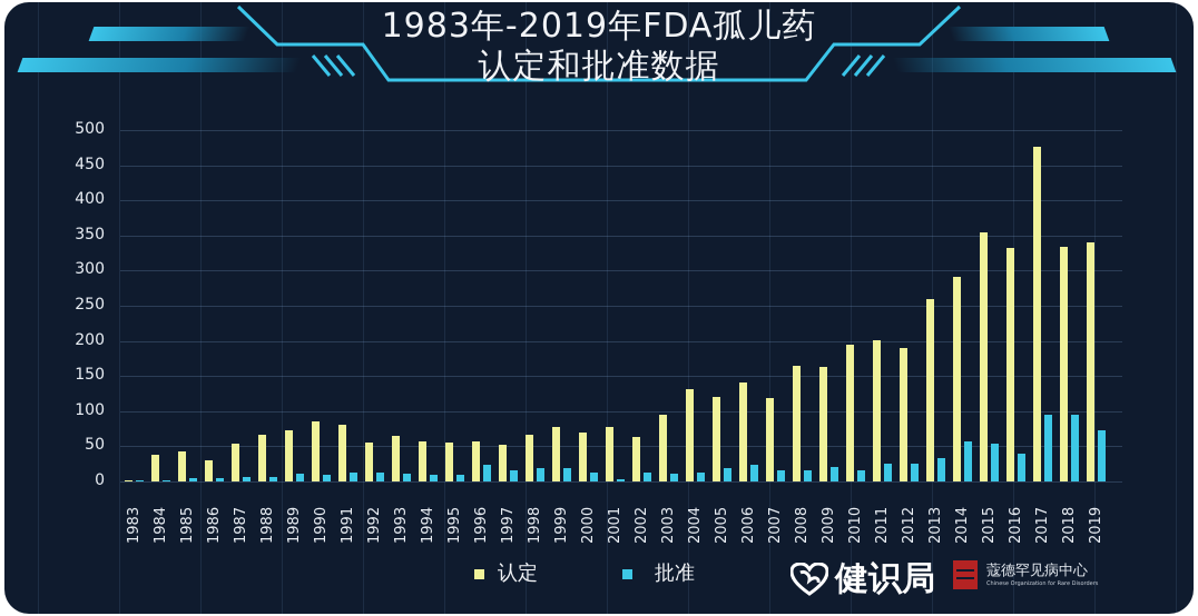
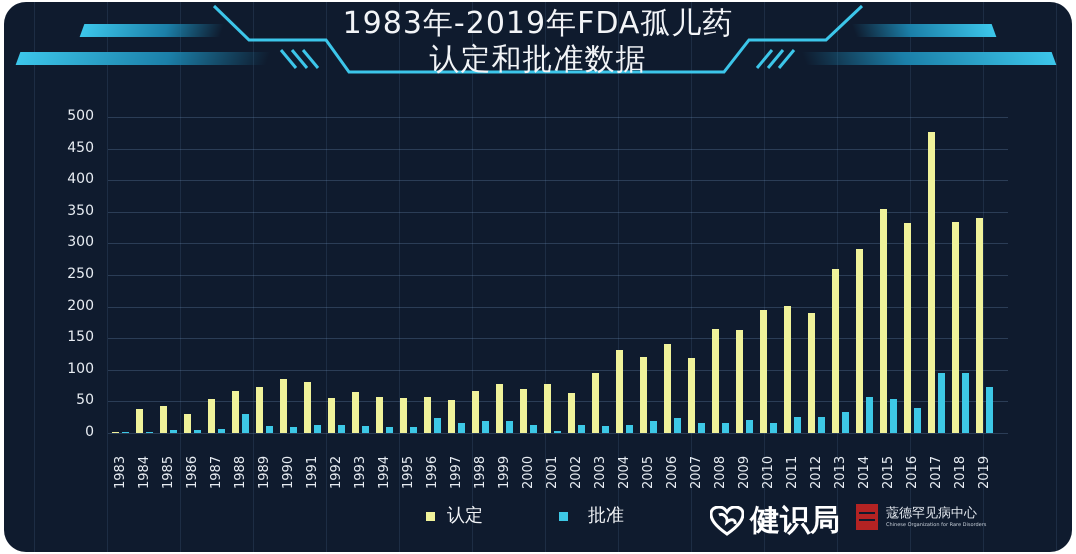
批准/1988: 10 -> 30
